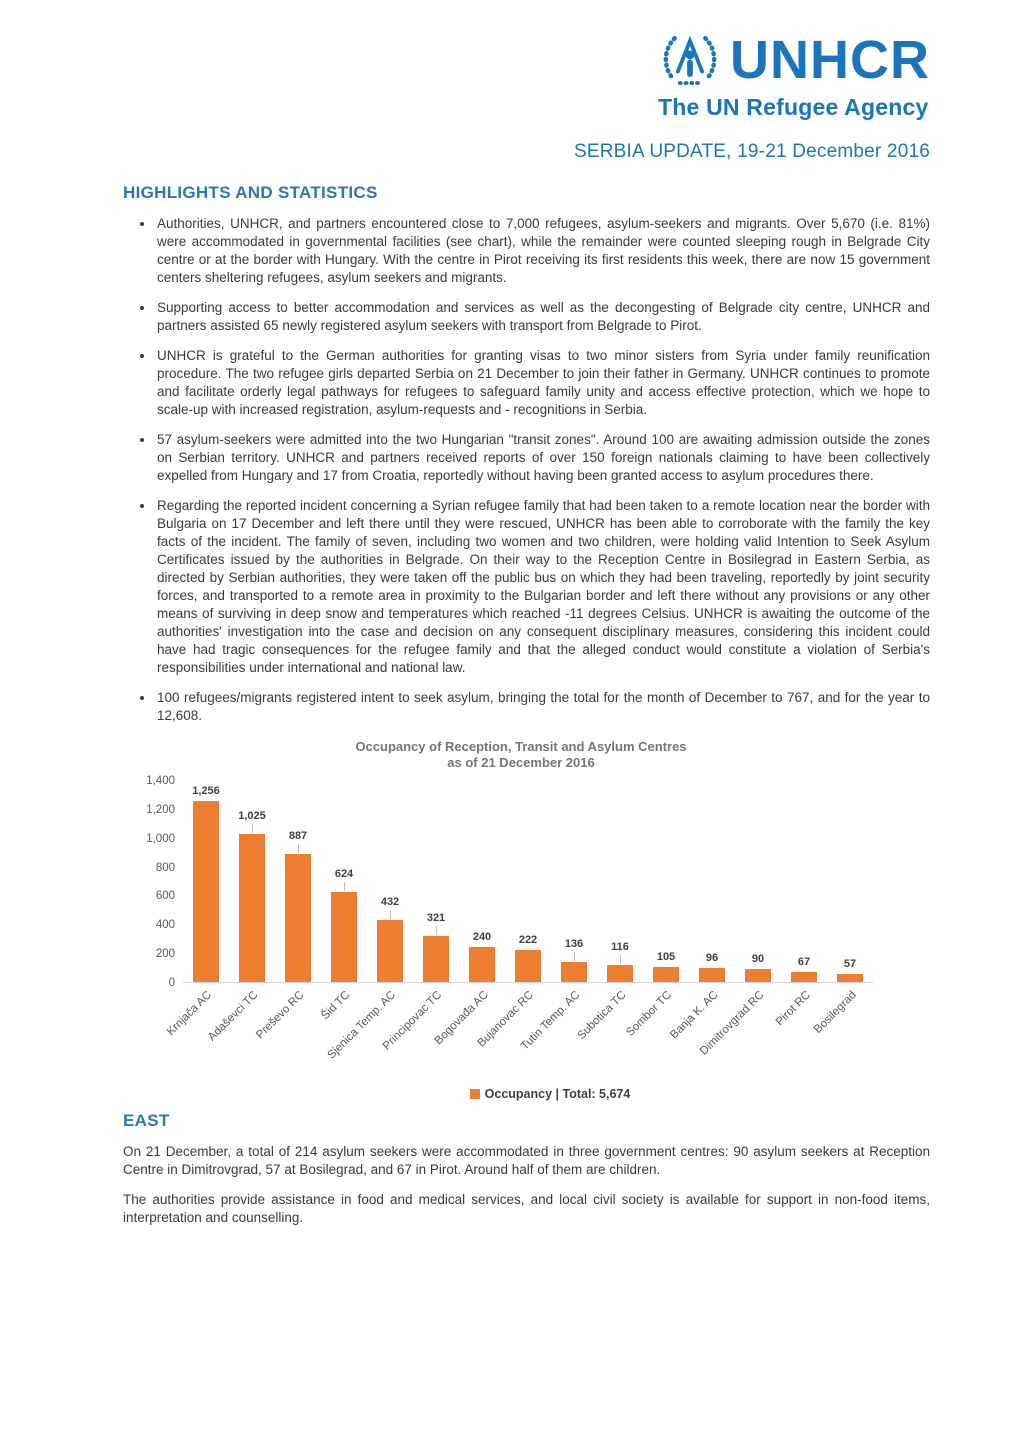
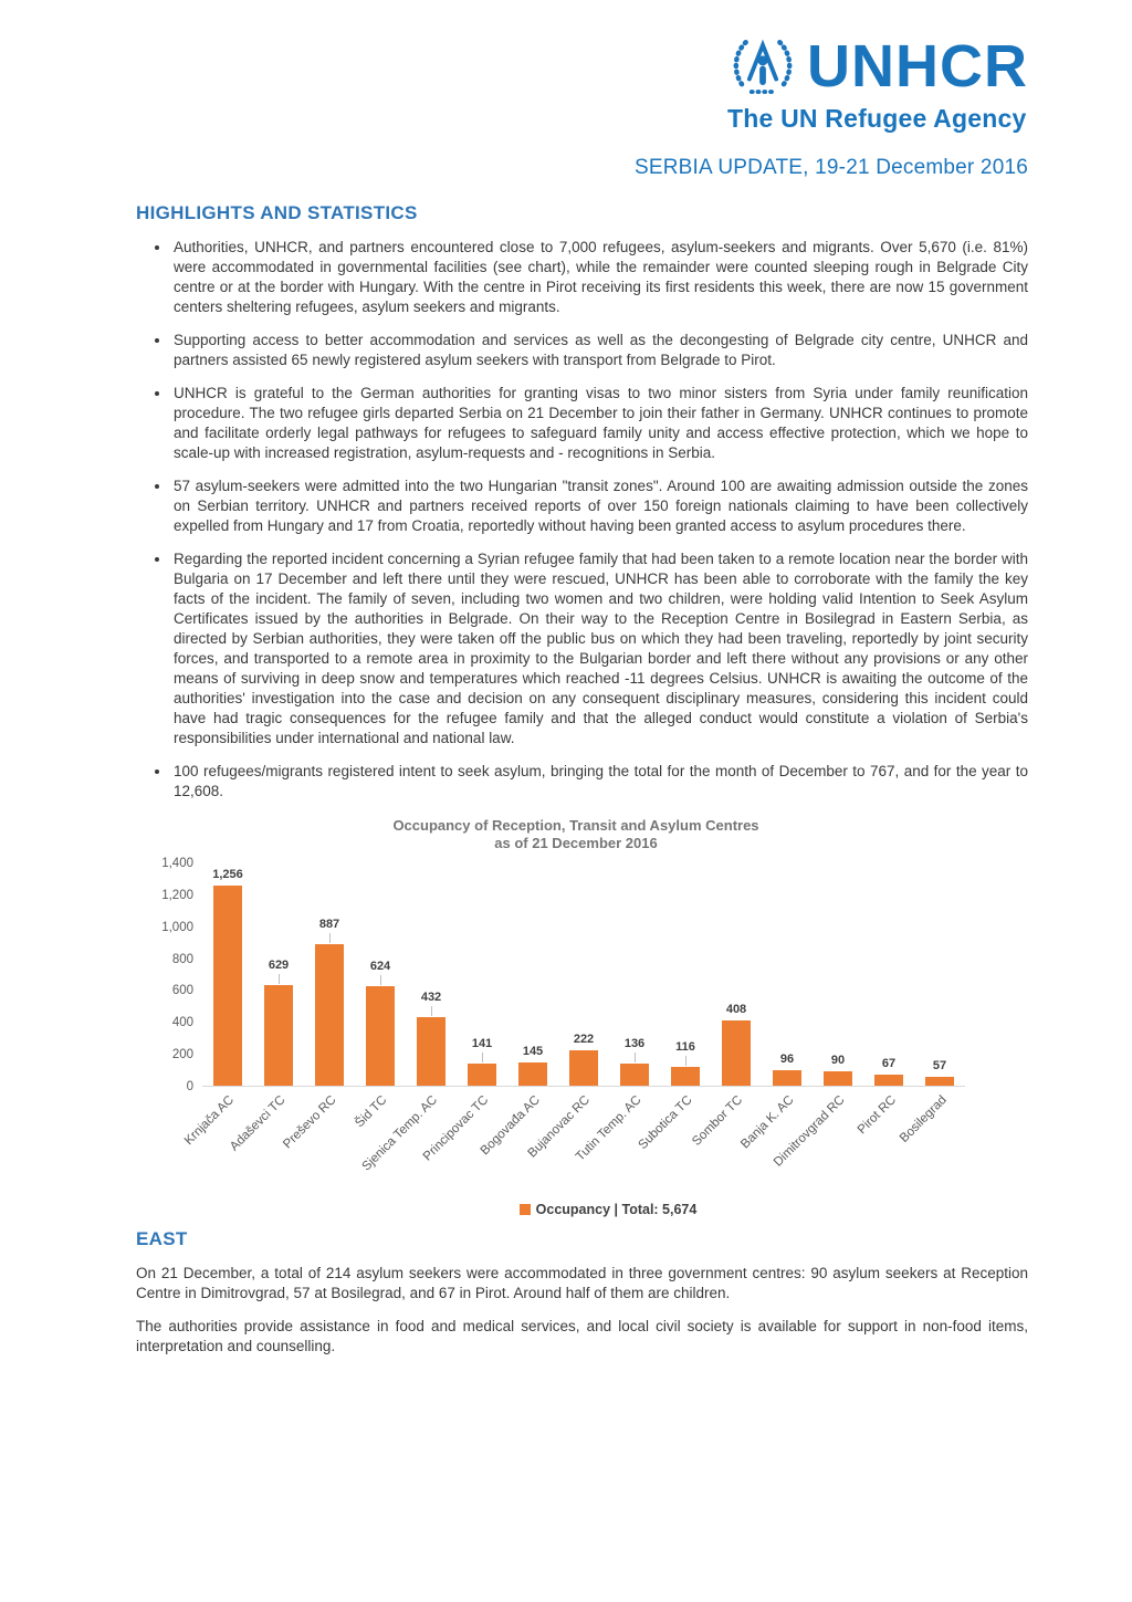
Adaševci TC: 1,025 -> 629
Principovac TC: 321 -> 141
Bogovađa AC: 240 -> 145
Sombor TC: 105 -> 408
